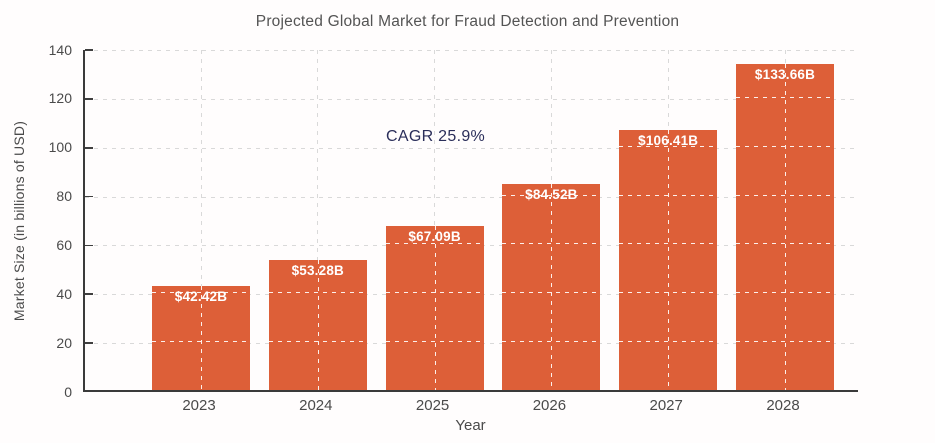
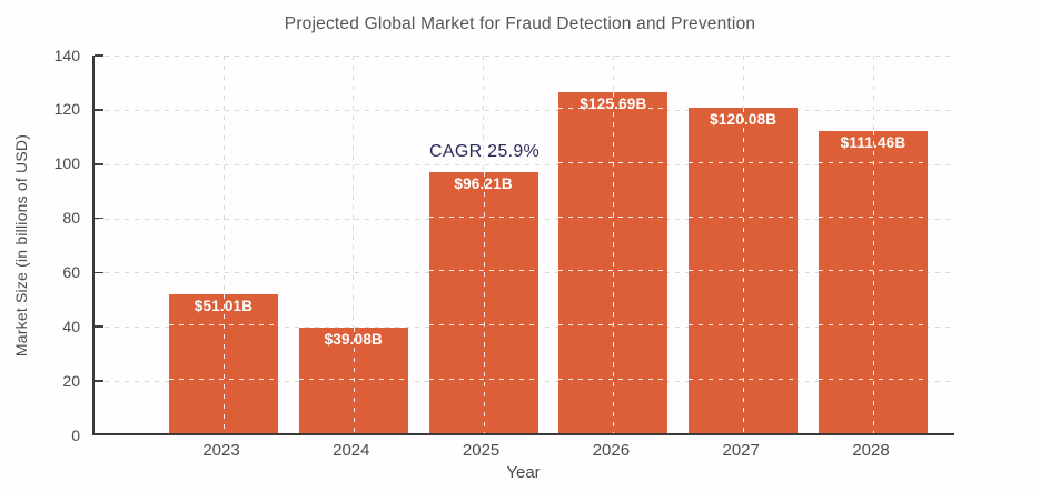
2023: $42.42B -> $51.01B
2024: $53.28B -> $39.08B
2025: $67.09B -> $96.21B
2026: $84.52B -> $125.69B
2027: $106.41B -> $120.08B
2028: $133.66B -> $111.46B
